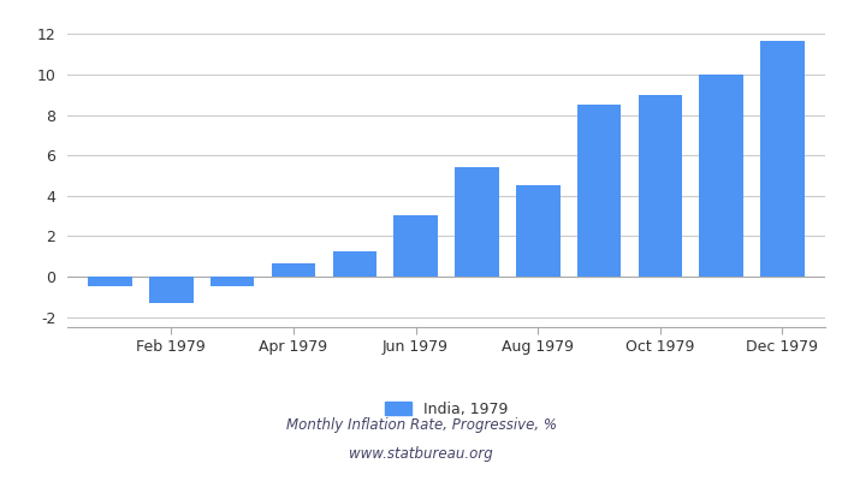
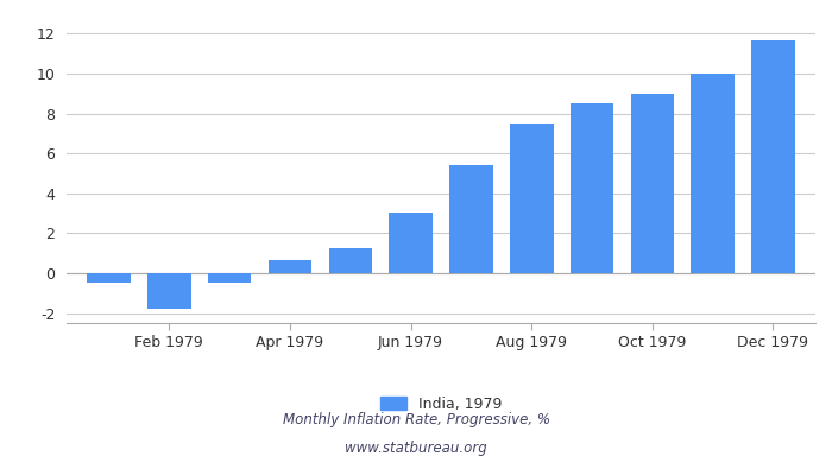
Feb 1979: -1.3 -> -1.8
Aug 1979: 4.5 -> 7.5
